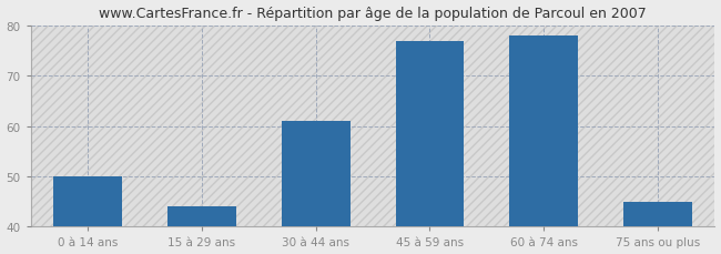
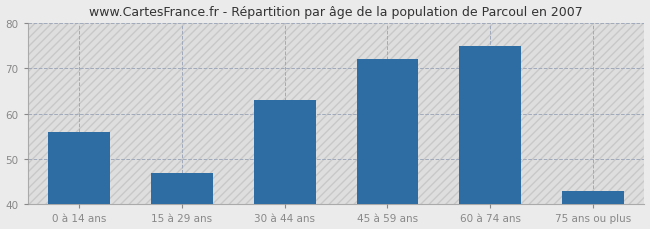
0 à 14 ans: 50 -> 56
15 à 29 ans: 44 -> 47
30 à 44 ans: 61 -> 63
45 à 59 ans: 77 -> 72
60 à 74 ans: 78 -> 75
75 ans ou plus: 45 -> 43
